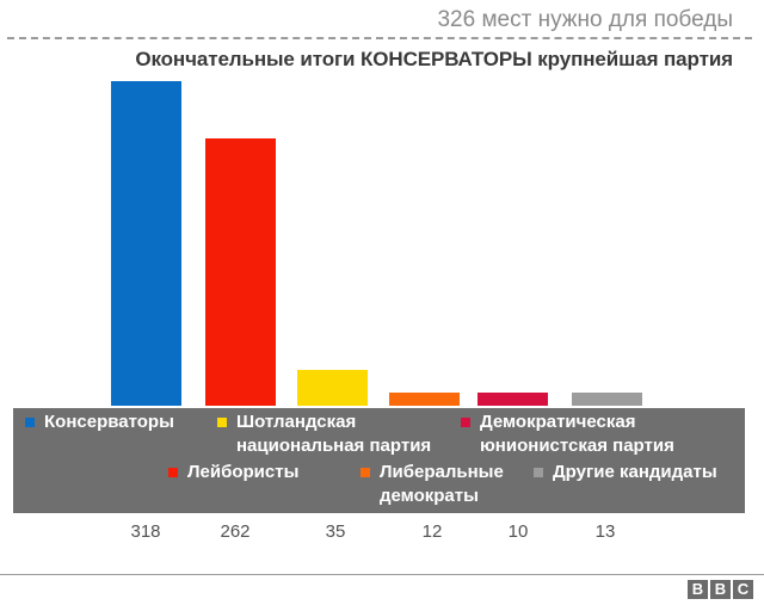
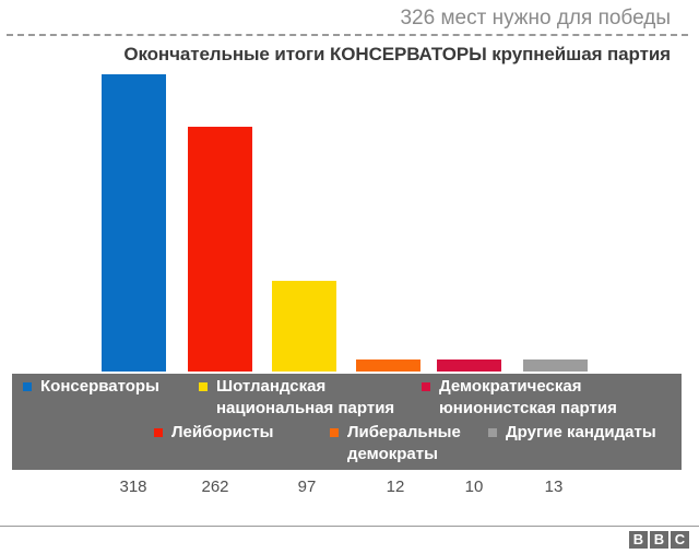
Шотландская национальная партия: 35 -> 97
